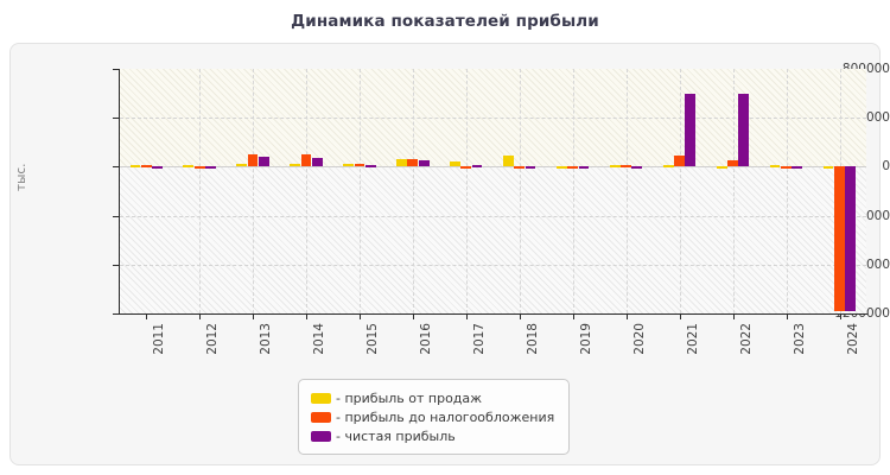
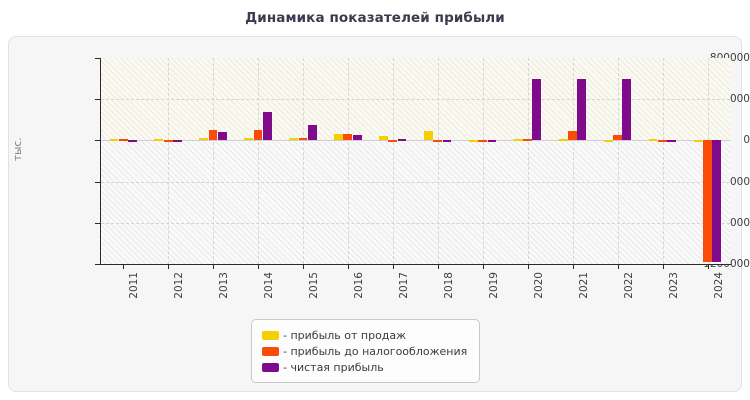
- чистая прибыль/2014: 70000 -> 280000
- чистая прибыль/2015: 10000 -> 150000
- чистая прибыль/2020: 10000 -> 600000
